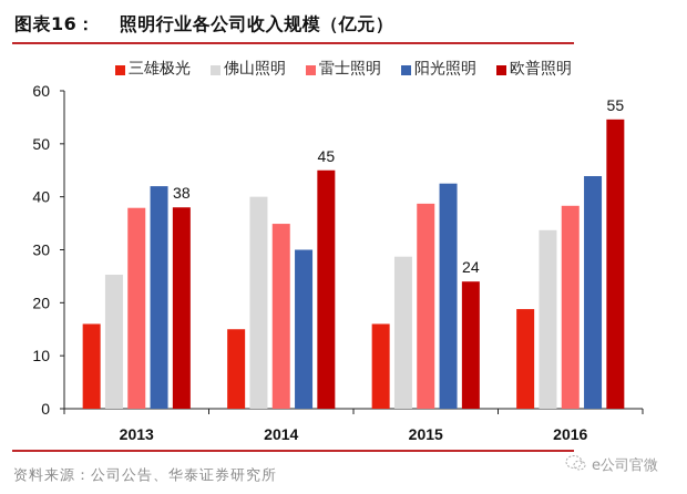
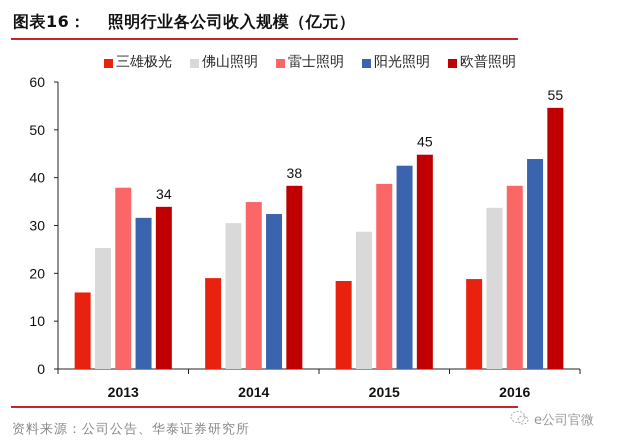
阳光照明/2013: 42 -> 32
欧普照明/2013: 38 -> 34
三雄极光/2014: 15 -> 19
佛山照明/2014: 40 -> 30
阳光照明/2014: 30 -> 32
欧普照明/2014: 45 -> 38
三雄极光/2015: 16 -> 18
欧普照明/2015: 24 -> 45
